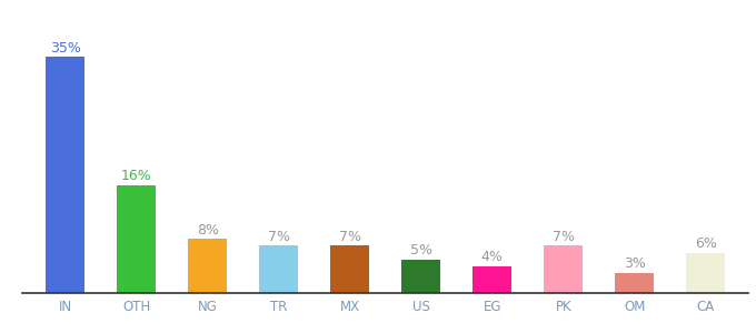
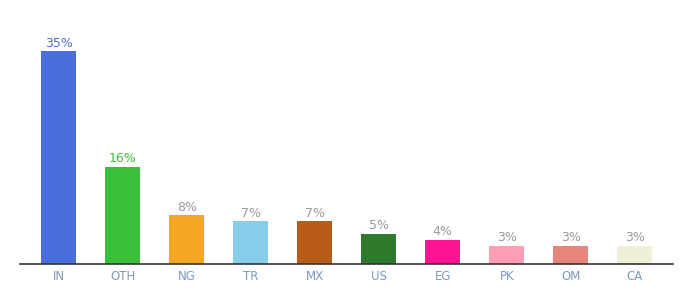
PK: 7% -> 3%
CA: 6% -> 3%
